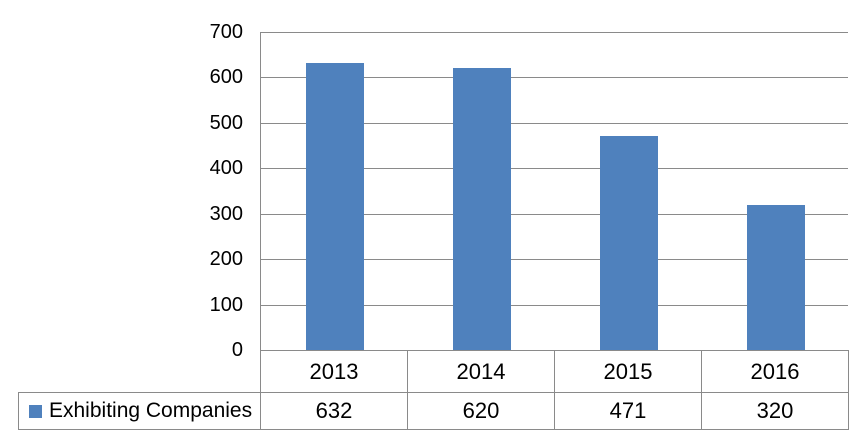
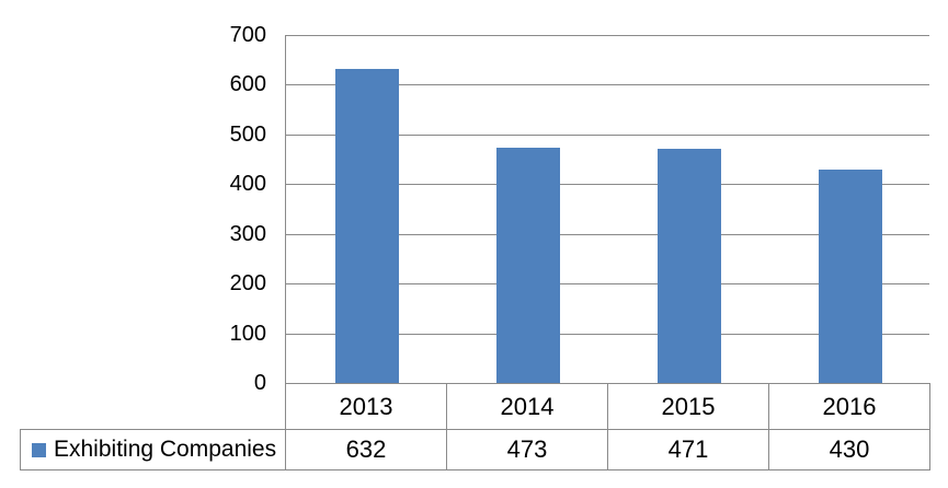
2014: 620 -> 473
2016: 320 -> 430
